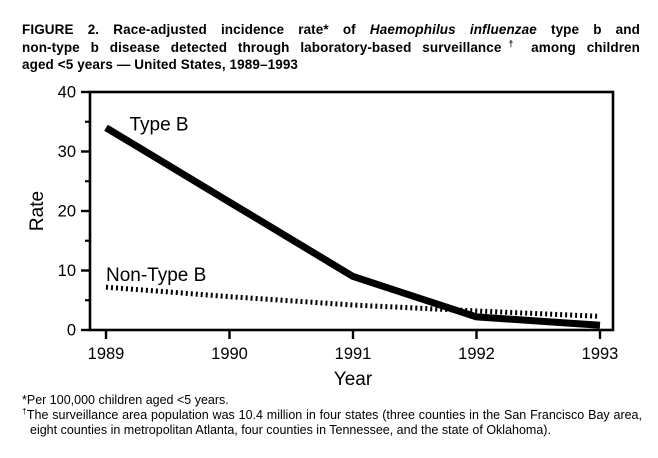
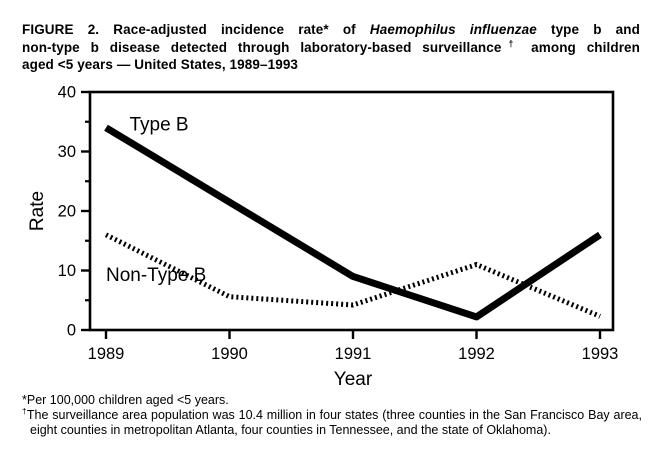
Non-Type B/1989: 7 -> 16
Non-Type B/1992: 3 -> 11
Type B/1993: 1 -> 16
